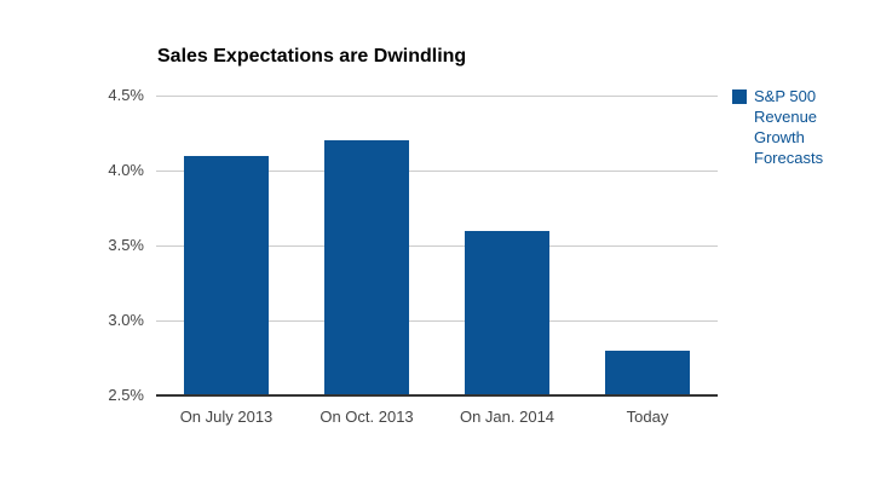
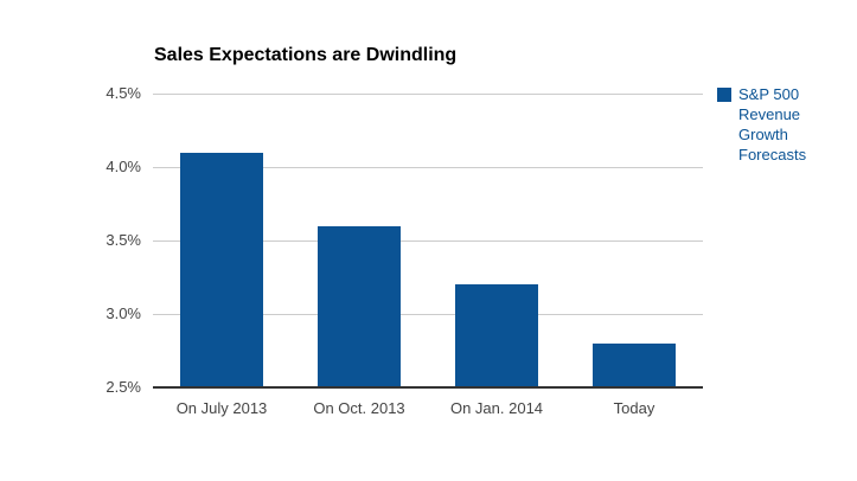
On Oct. 2013: 4.2% -> 3.6%
On Jan. 2014: 3.6% -> 3.2%
